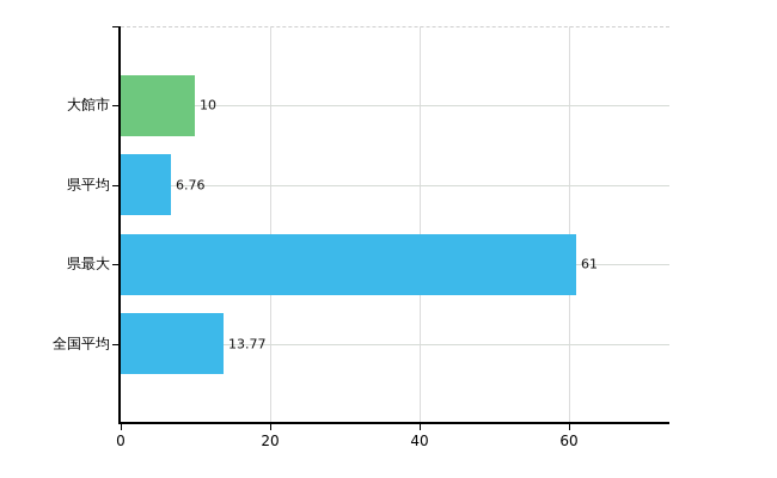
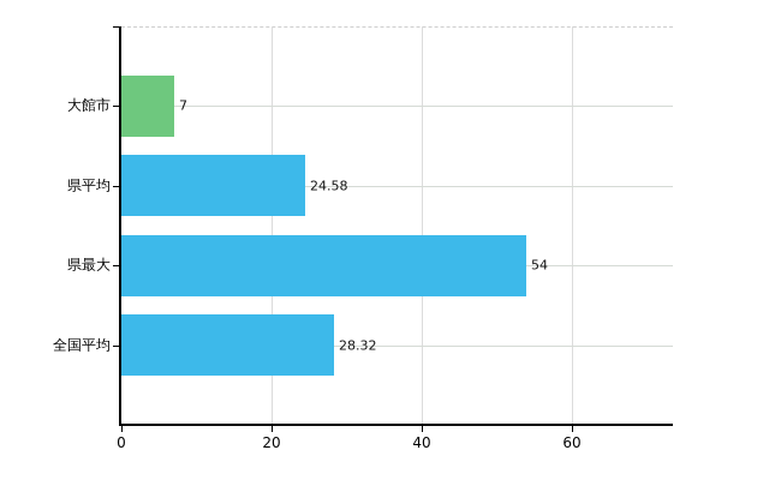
大館市: 10 -> 7
県平均: 6.76 -> 24.58
県最大: 61 -> 54
全国平均: 13.77 -> 28.32
